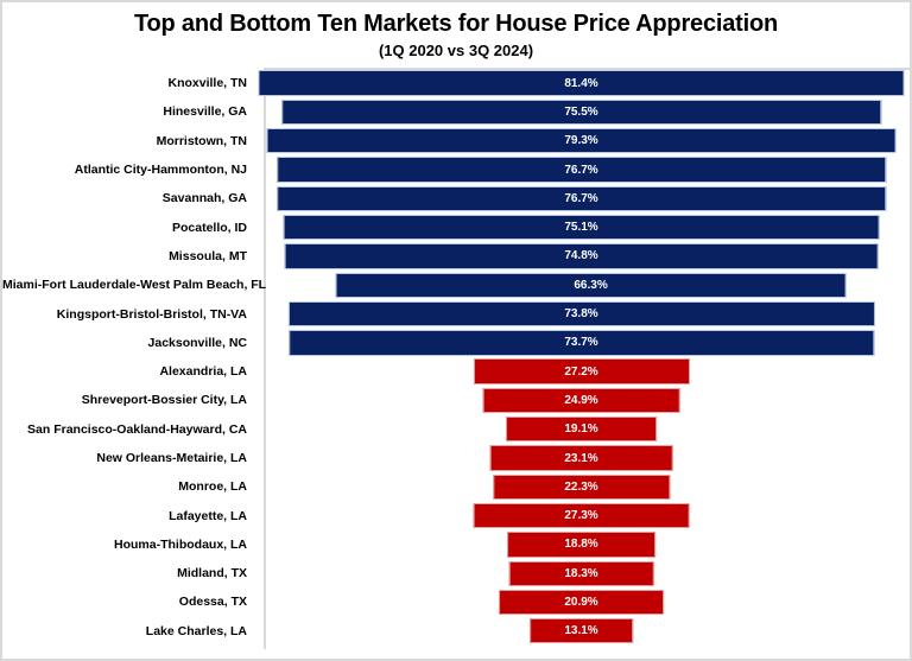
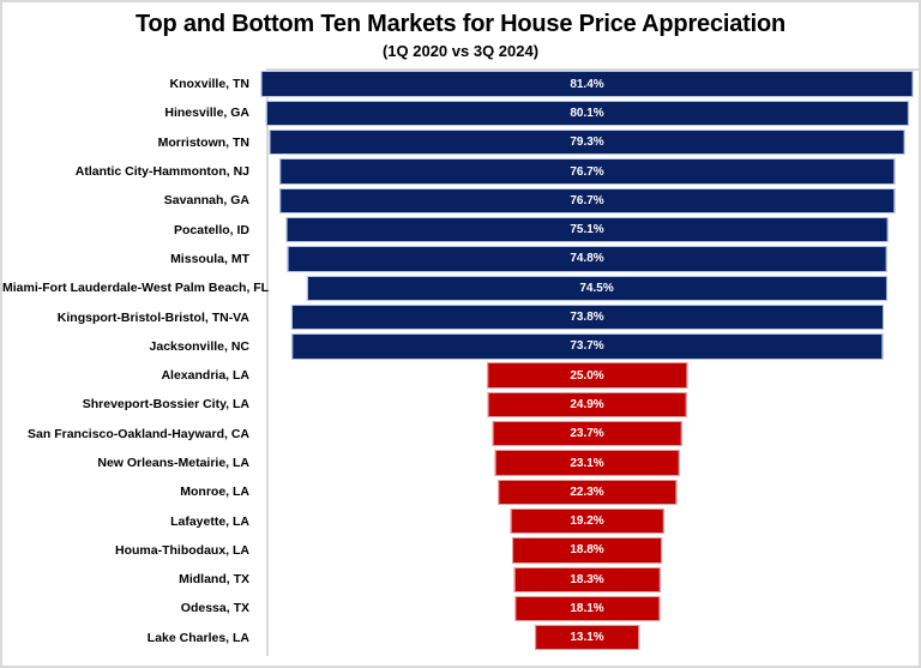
Hinesville, GA: 75.5% -> 80.1%
Miami-Fort Lauderdale-West Palm Beach, FL: 66.3% -> 74.5%
Alexandria, LA: 27.2% -> 25.0%
San Francisco-Oakland-Hayward, CA: 19.1% -> 23.7%
Lafayette, LA: 27.3% -> 19.2%
Odessa, TX: 20.9% -> 18.1%
